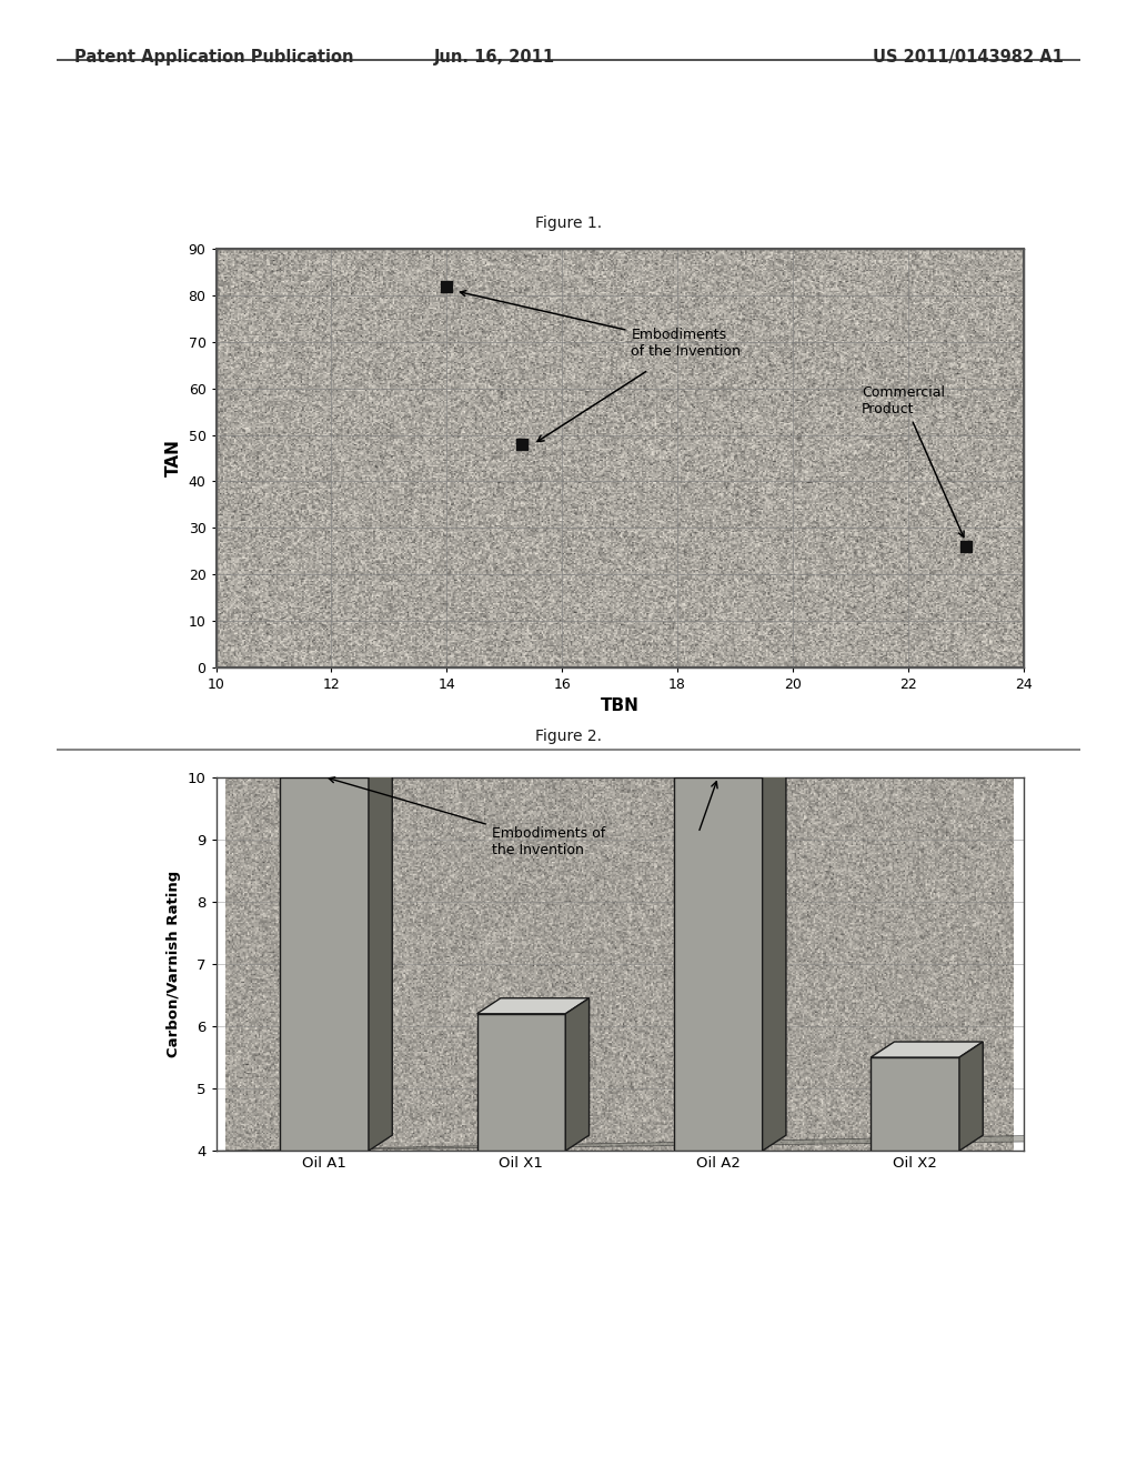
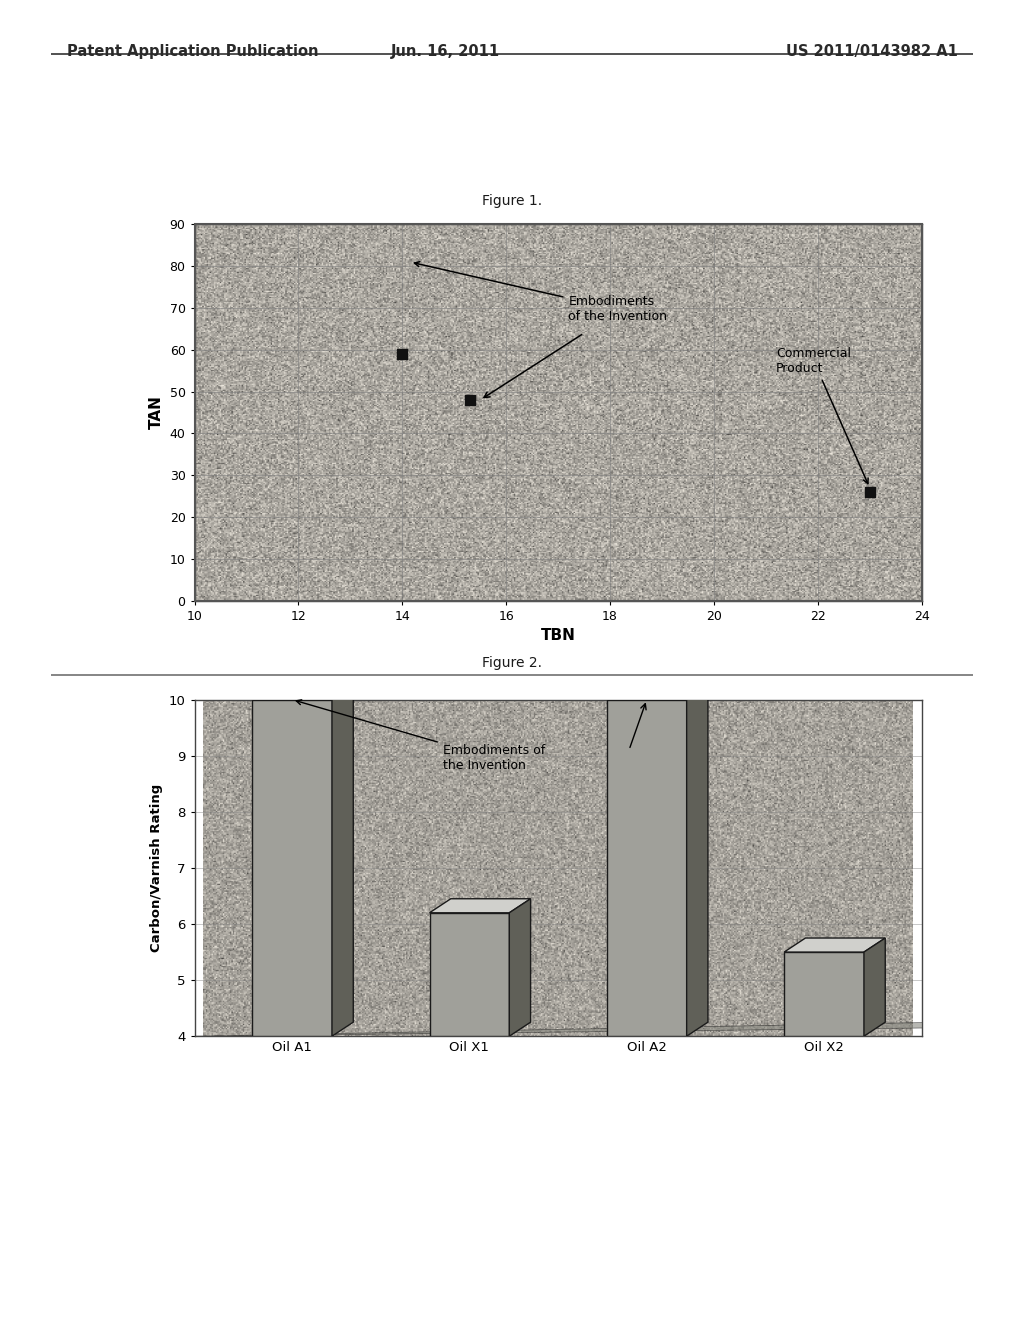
14: 82 -> 59
